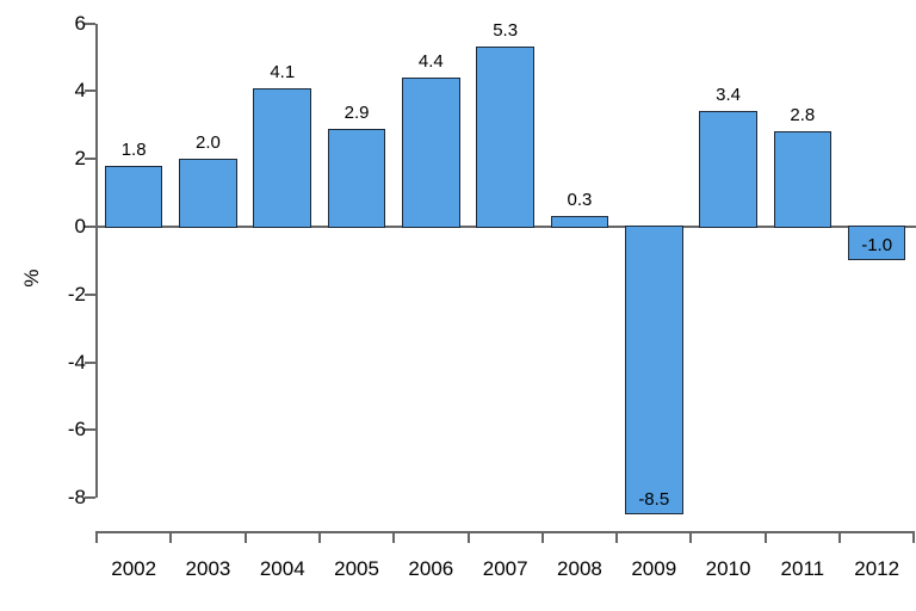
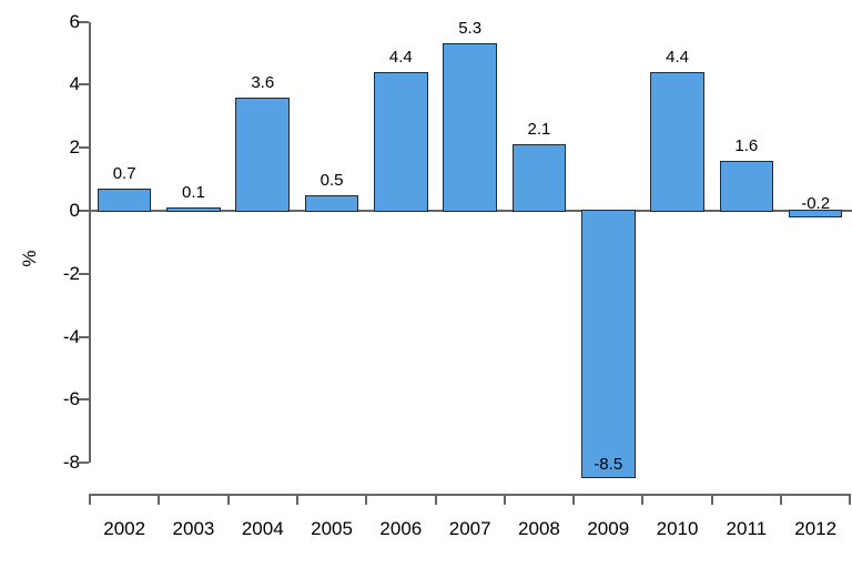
2002: 1.8 -> 0.7
2003: 2.0 -> 0.1
2004: 4.1 -> 3.6
2005: 2.9 -> 0.5
2008: 0.3 -> 2.1
2010: 3.4 -> 4.4
2011: 2.8 -> 1.6
2012: -1.0 -> -0.2
